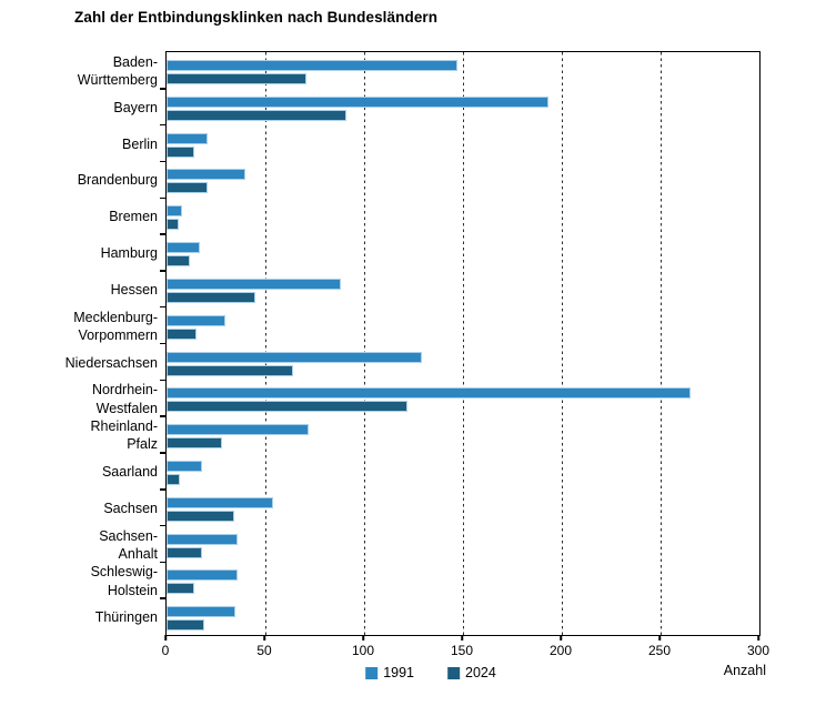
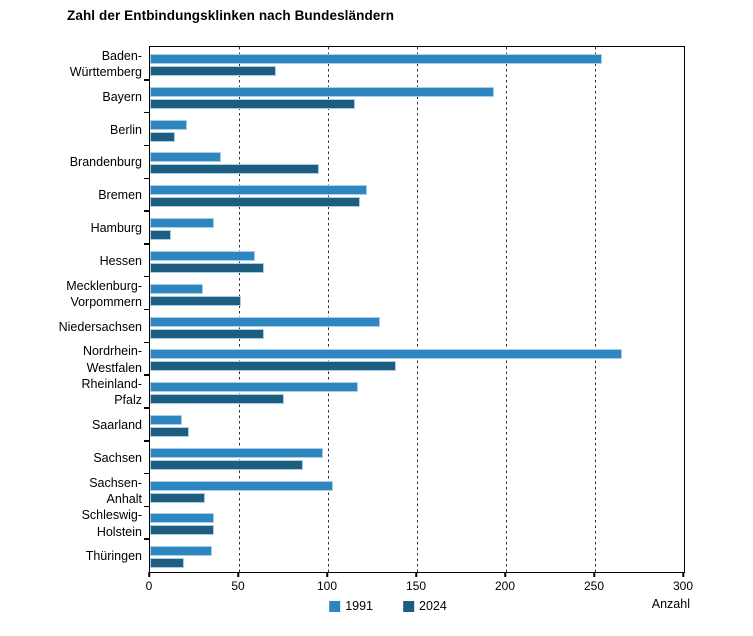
1991/Baden- Württemberg: 147 -> 254
2024/Bayern: 91 -> 115
2024/Brandenburg: 21 -> 95
1991/Bremen: 8 -> 122
2024/Bremen: 6 -> 118
1991/Hamburg: 17 -> 36
1991/Hessen: 88 -> 59
2024/Hessen: 45 -> 64
2024/Mecklenburg- Vorpommern: 15 -> 51
2024/Nordrhein- Westfalen: 122 -> 138
1991/Rheinland- Pfalz: 72 -> 117
2024/Rheinland- Pfalz: 28 -> 75
2024/Saarland: 7 -> 22
1991/Sachsen: 54 -> 97
2024/Sachsen: 34 -> 86
1991/Sachsen- Anhalt: 36 -> 103
2024/Sachsen- Anhalt: 18 -> 31
2024/Schleswig- Holstein: 14 -> 36
